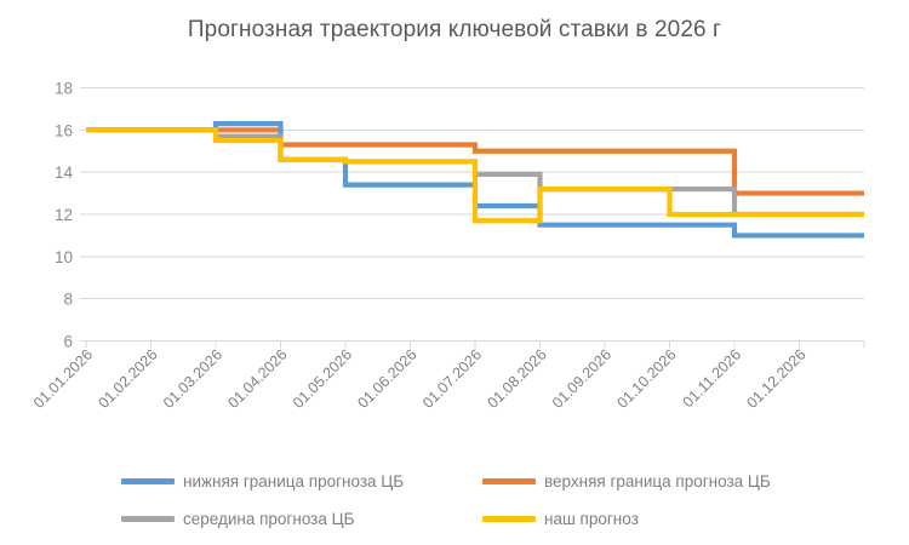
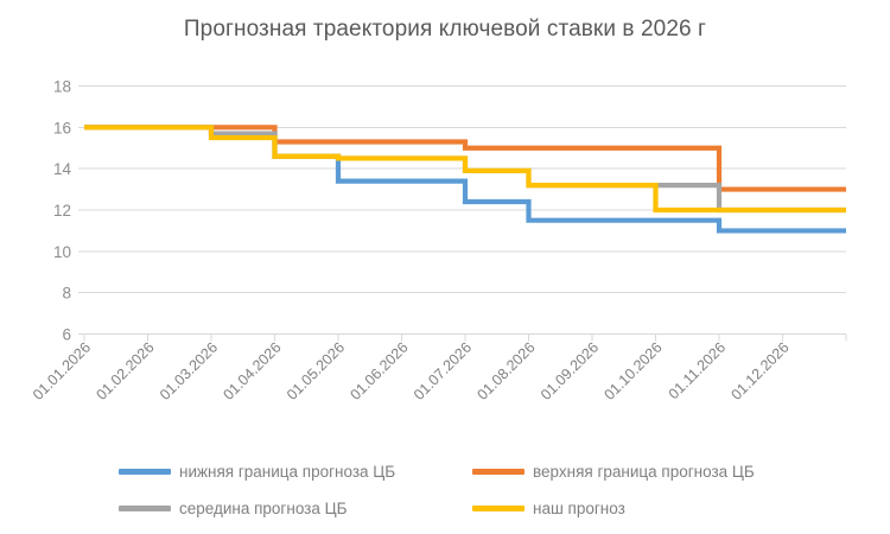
нижняя граница прогноза ЦБ/01.03.2026: 16.3 -> 15.7
наш прогноз/01.07.2026: 11.7 -> 13.9
